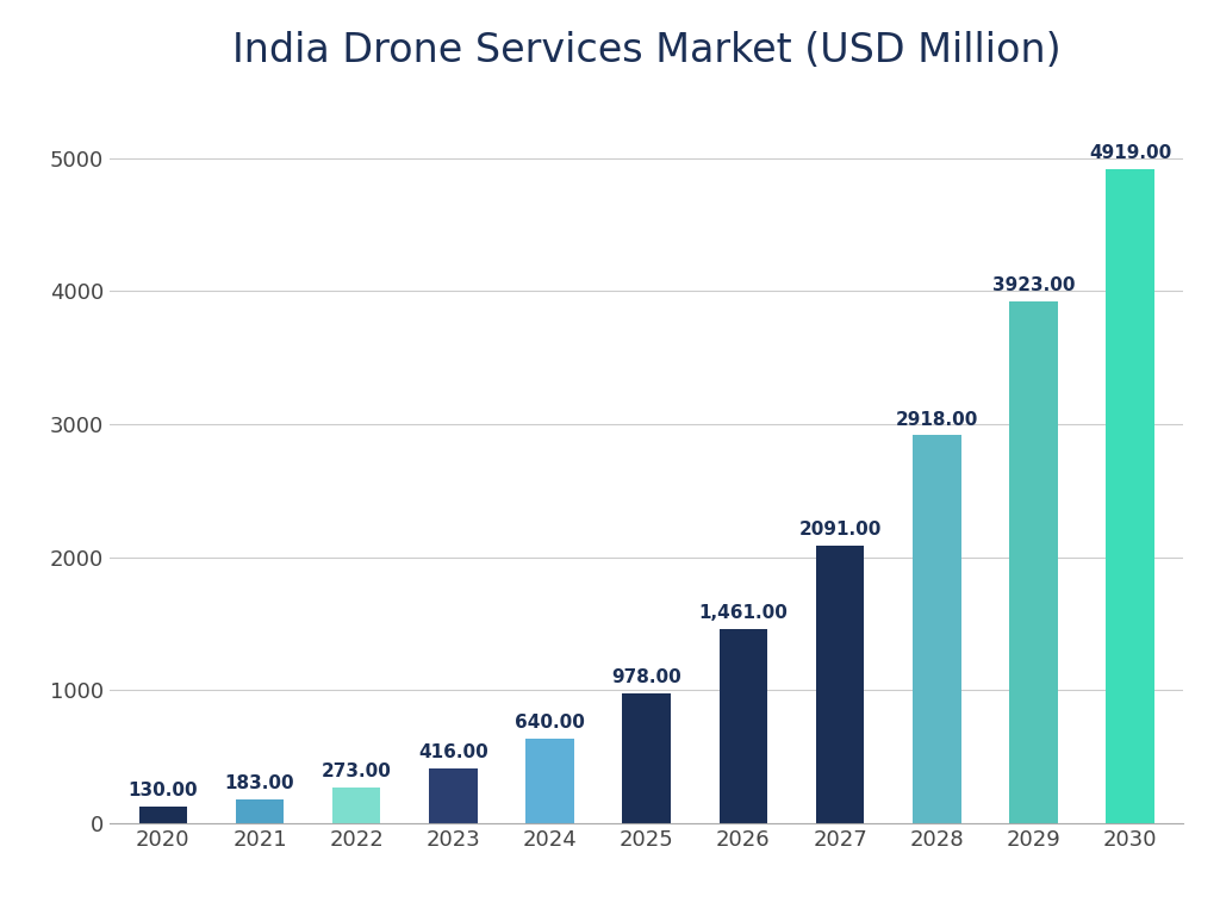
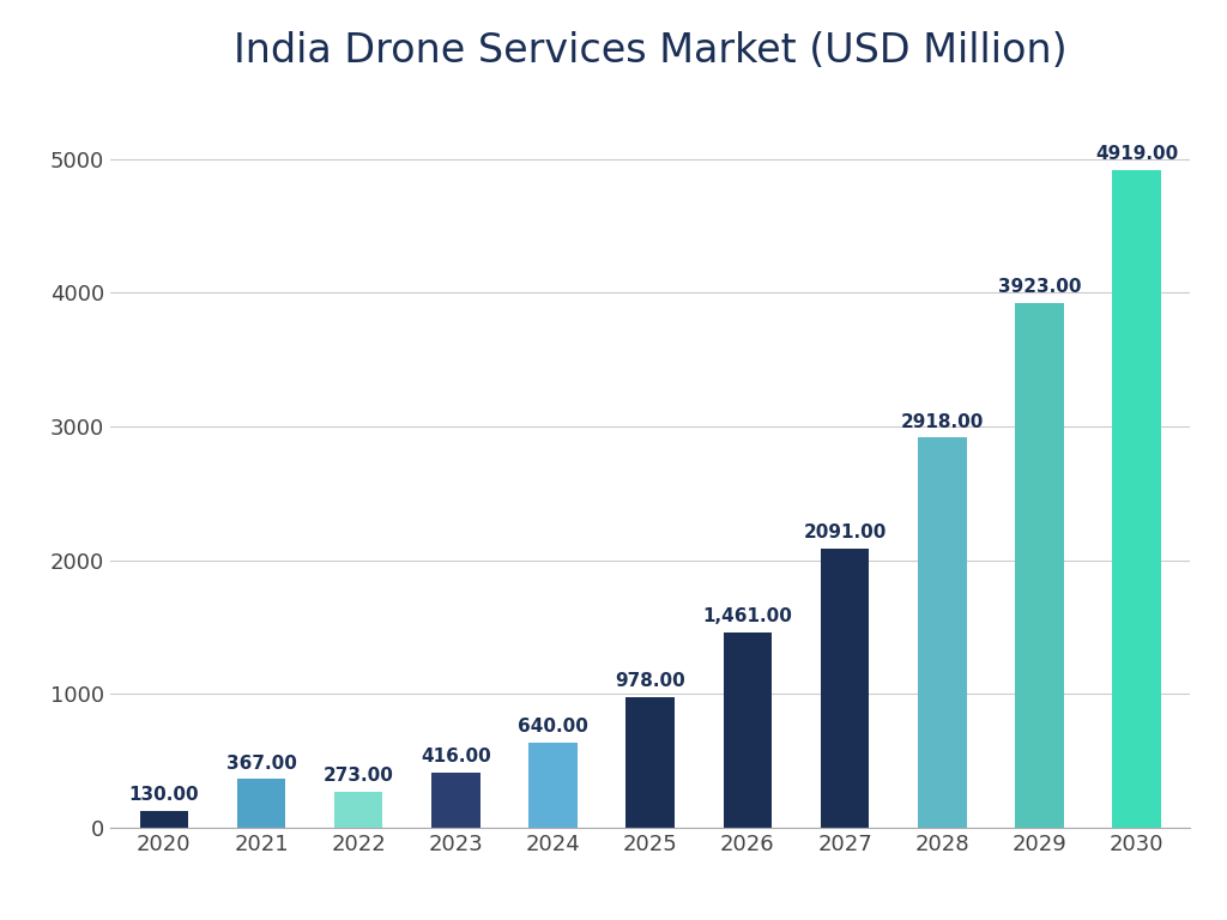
2021: 183.00 -> 367.00
